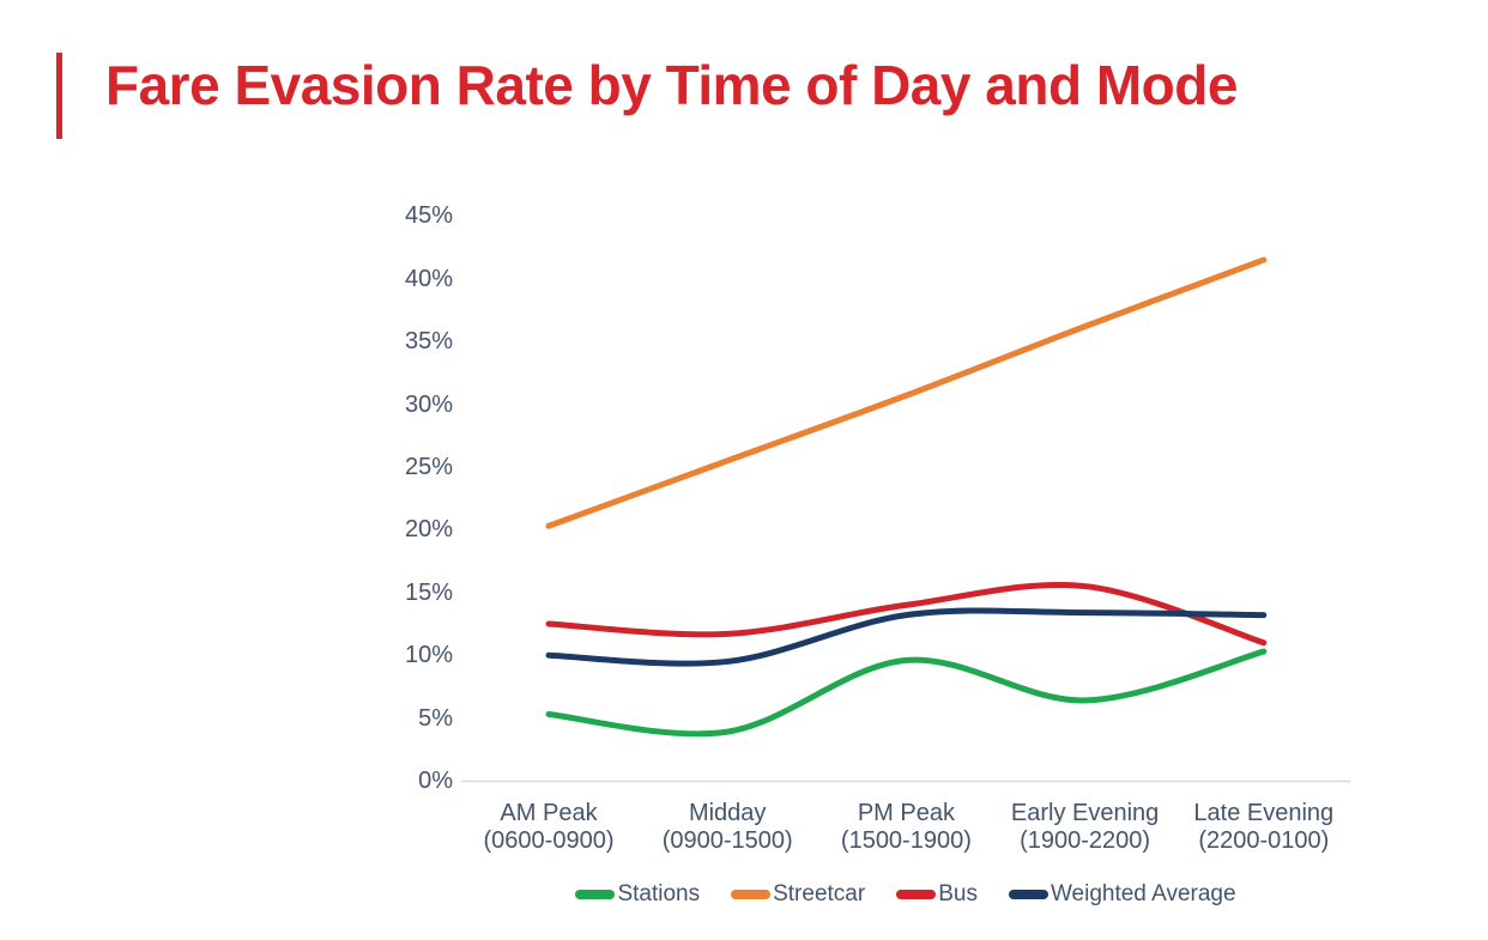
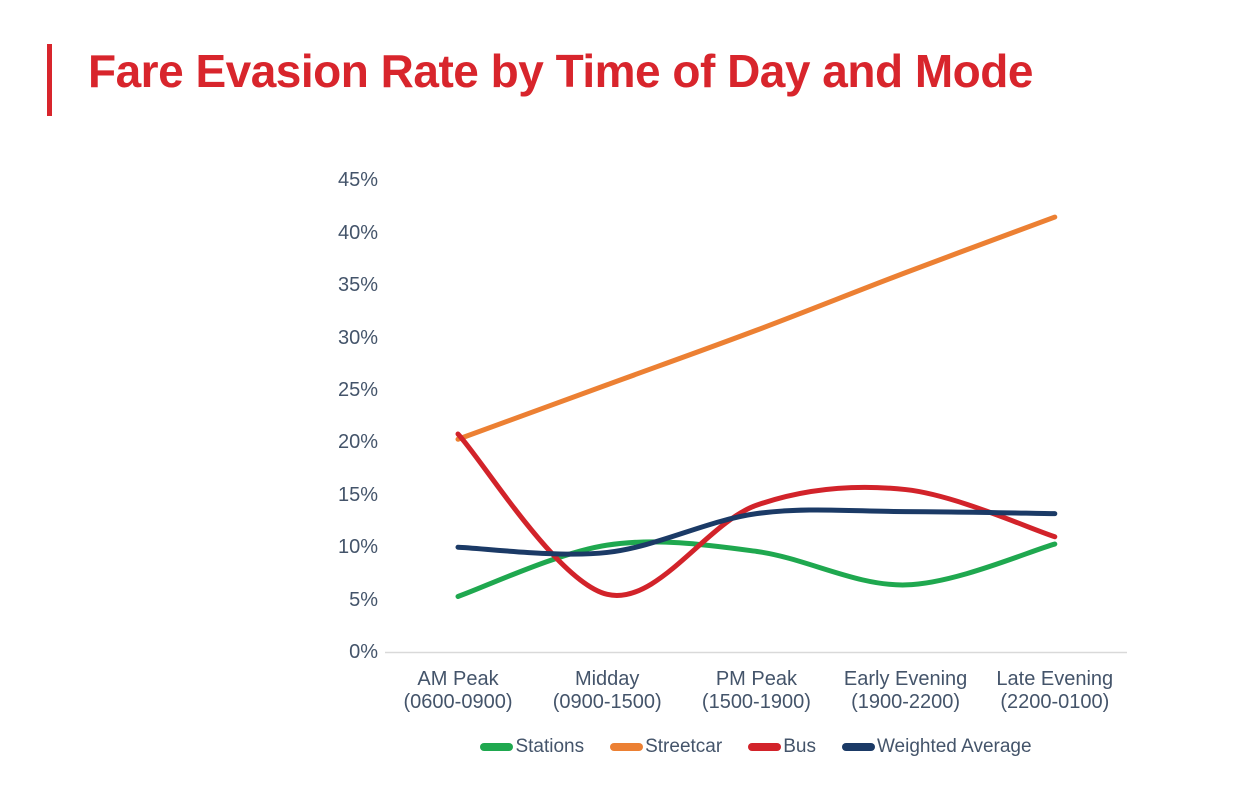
Bus/AM Peak: 12.5% -> 20.8%
Stations/Midday: 3.9% -> 10.2%
Bus/Midday: 11.7% -> 5.5%
